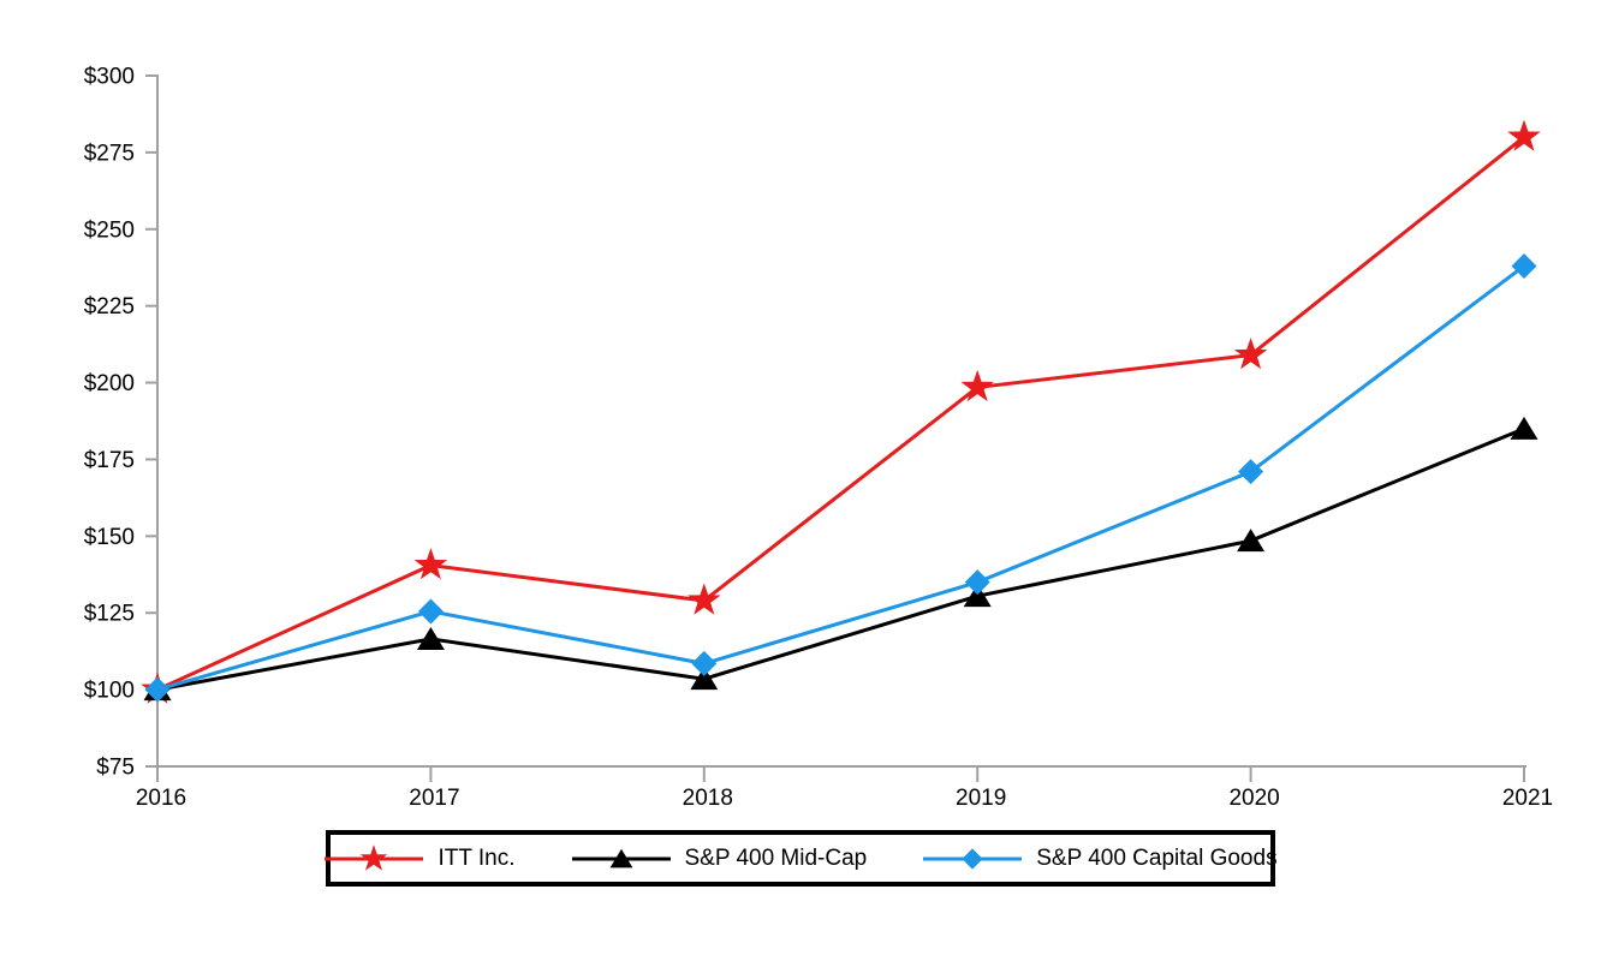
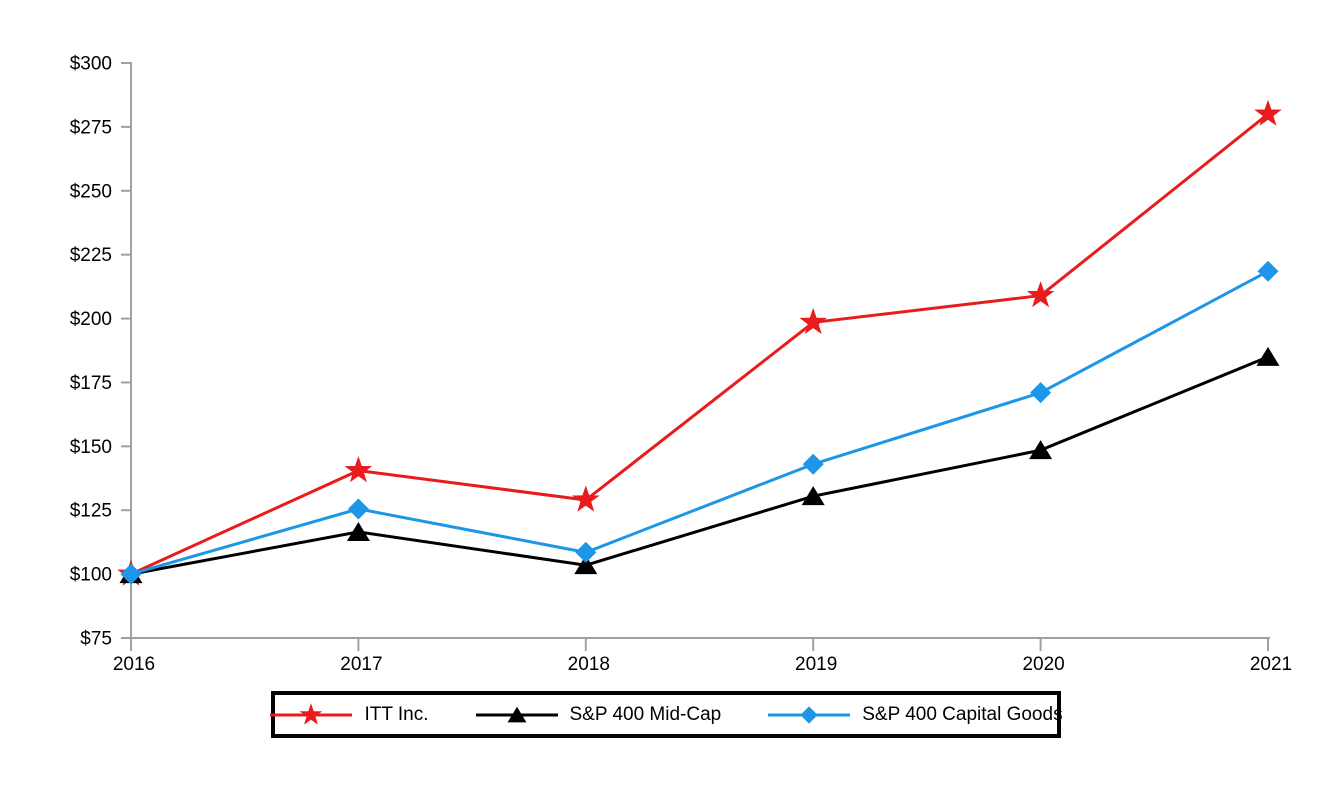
S&P 400 Capital Goods/2019: $135 -> $143
S&P 400 Capital Goods/2021: $238 -> $218
